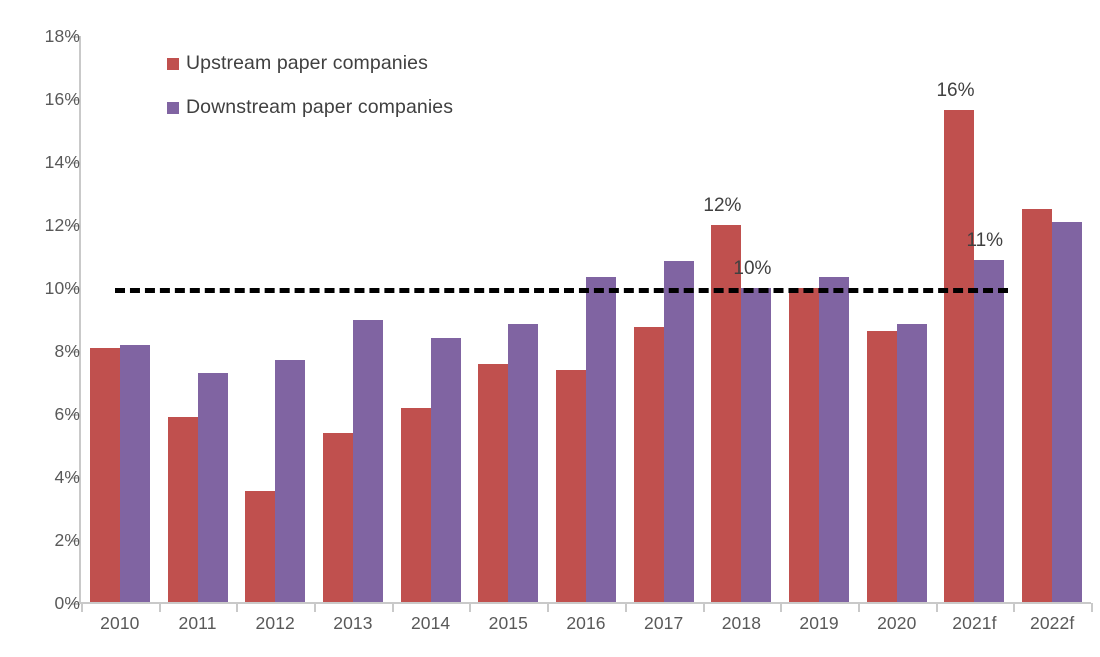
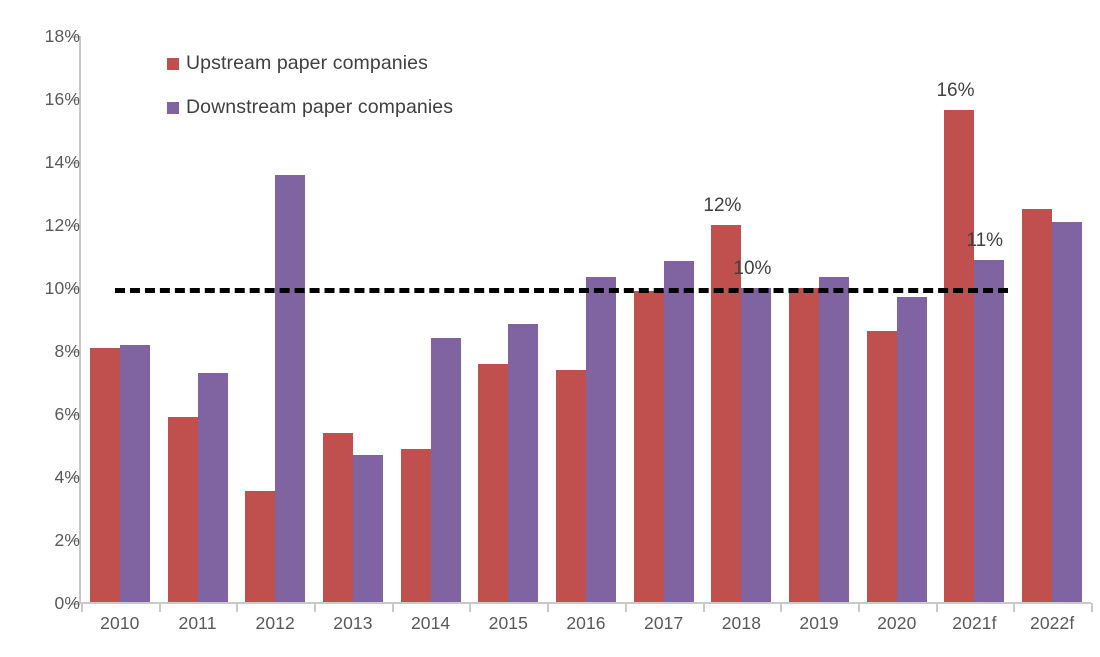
Downstream paper companies/2012: 7.7% -> 13.6%
Downstream paper companies/2013: 9.0% -> 4.7%
Upstream paper companies/2014: 6.2% -> 4.9%
Upstream paper companies/2017: 8.8% -> 9.9%
Downstream paper companies/2020: 8.8% -> 9.7%
